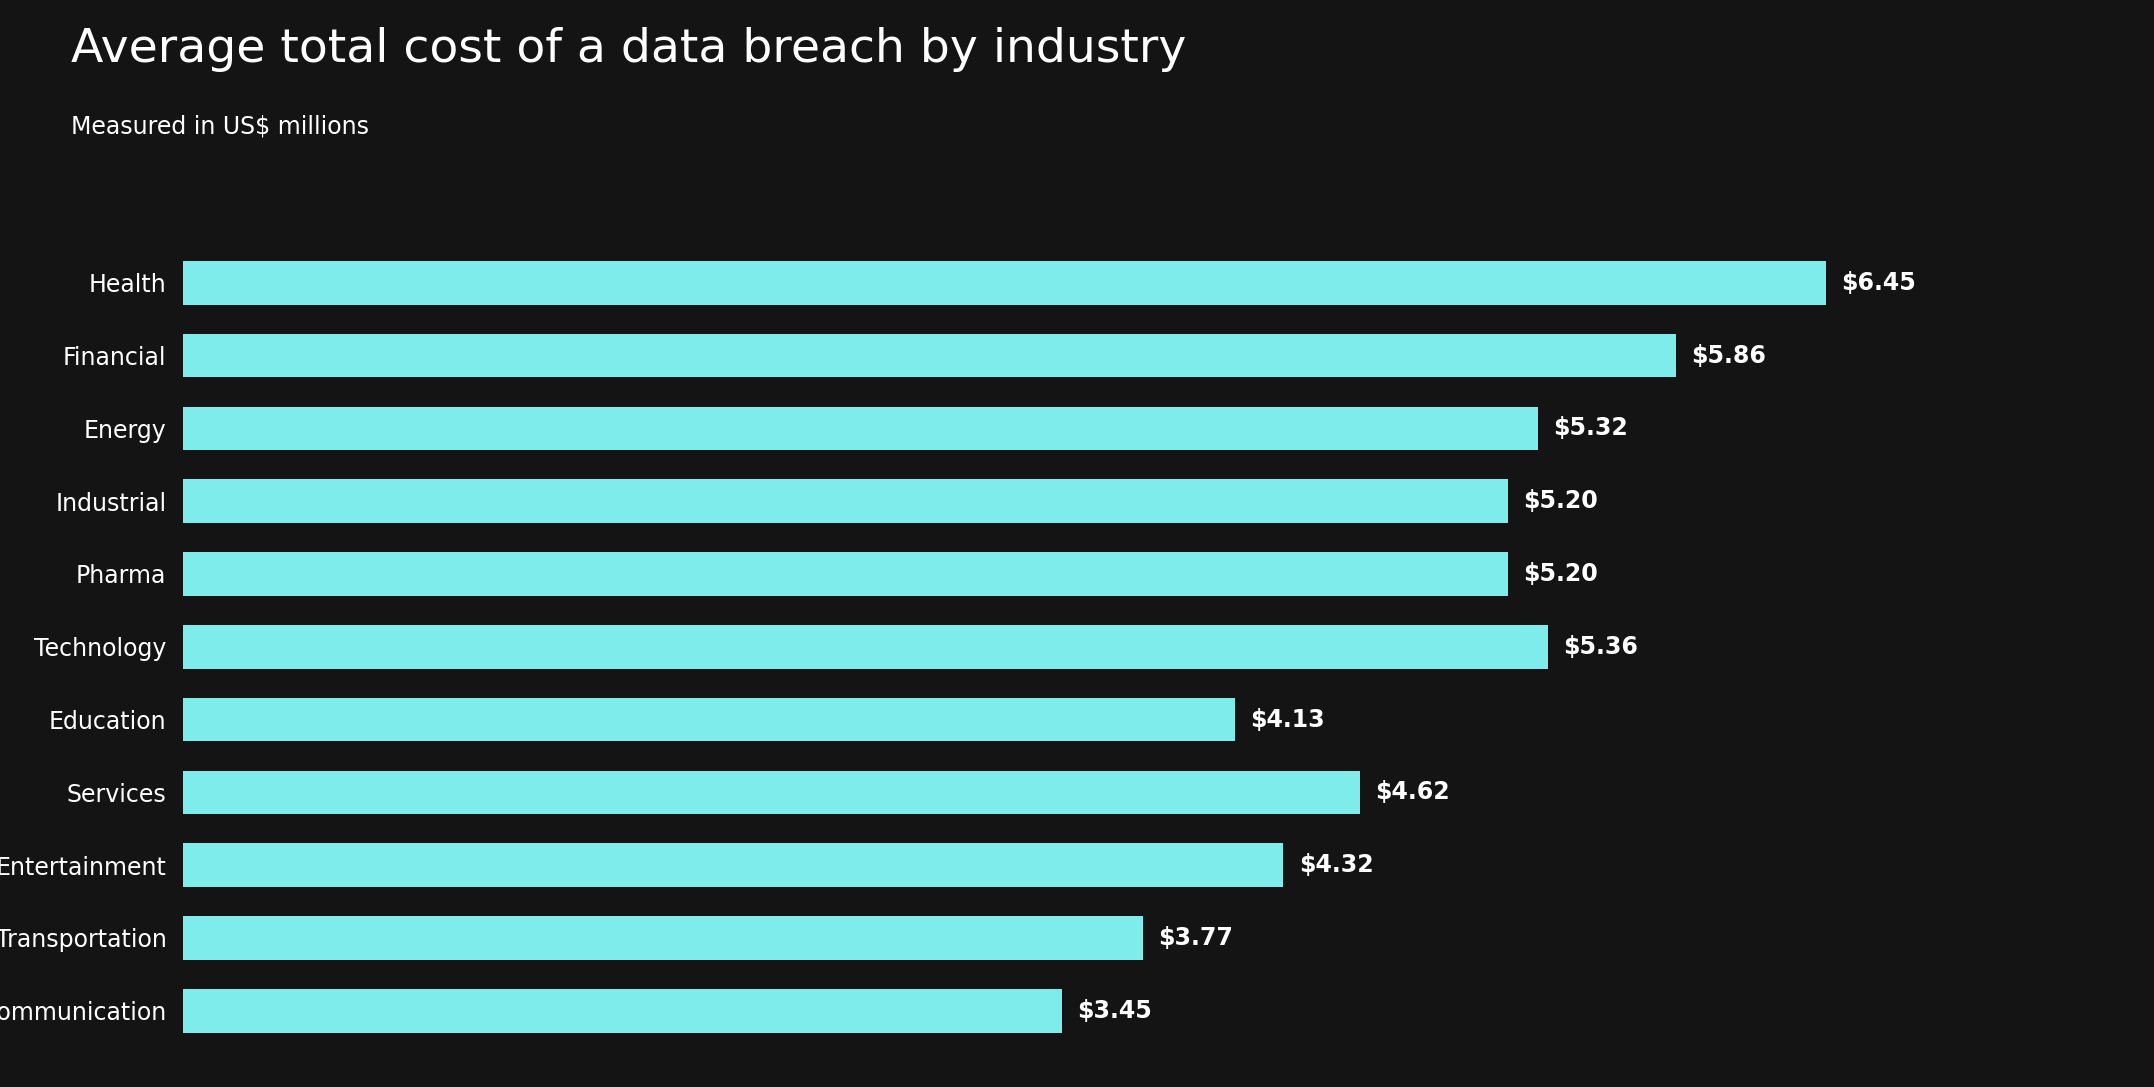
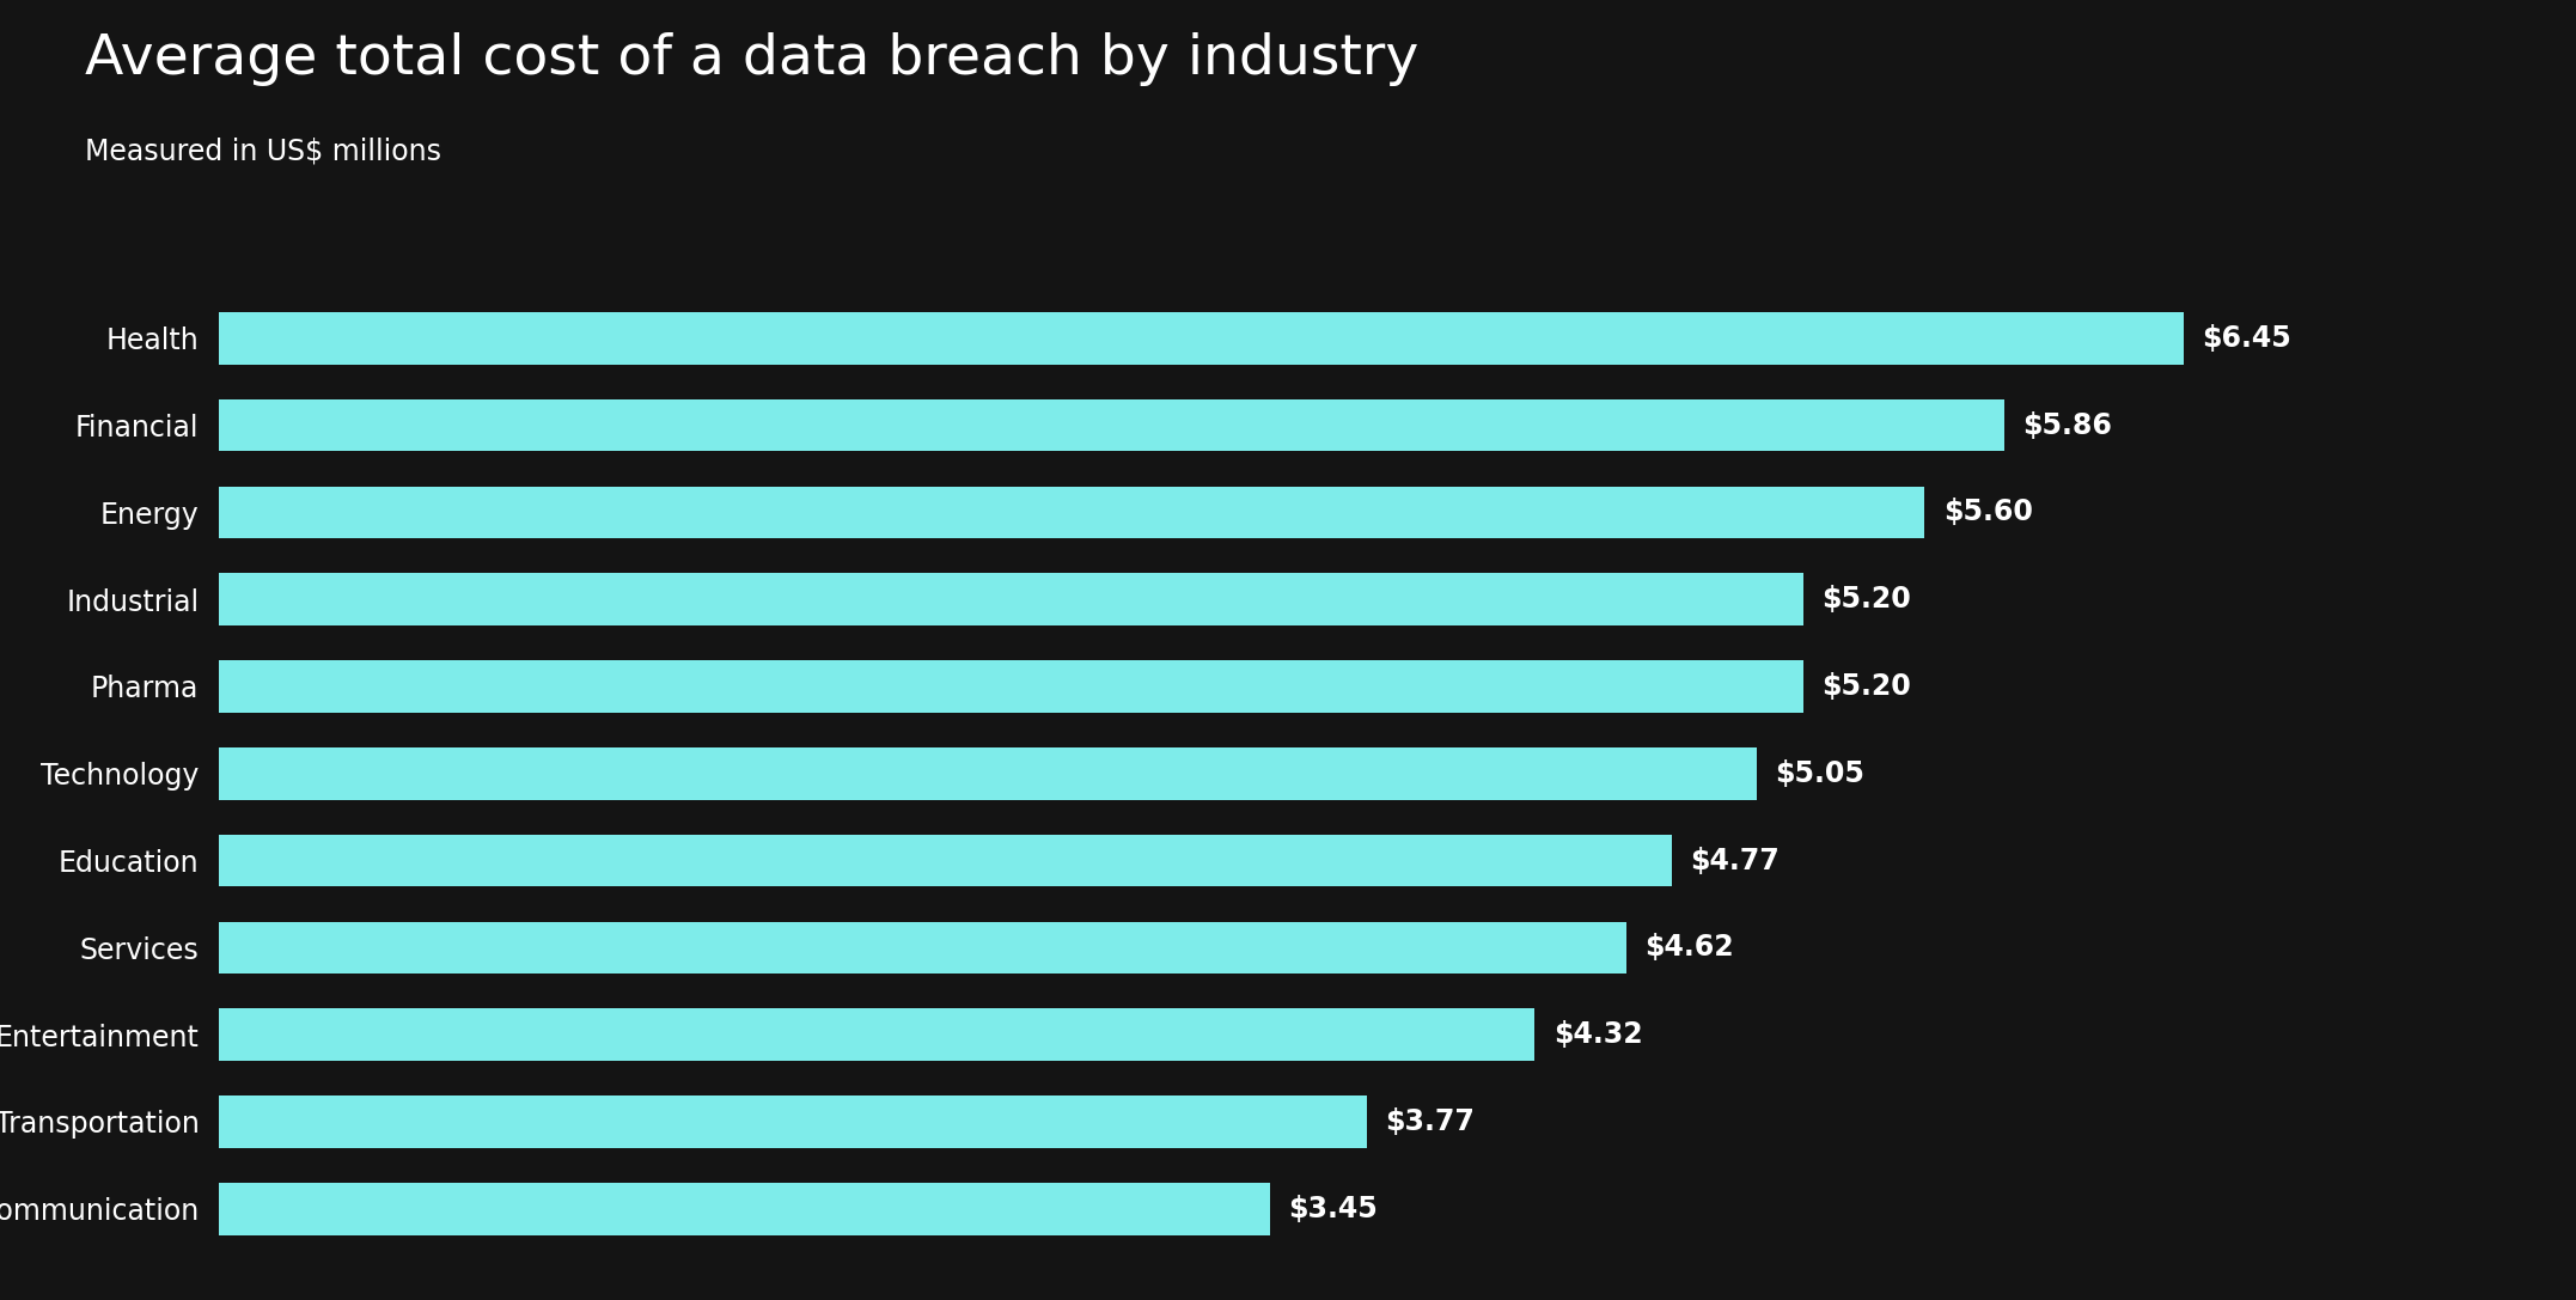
Energy: $5.32 -> $5.60
Technology: $5.36 -> $5.05
Education: $4.13 -> $4.77
